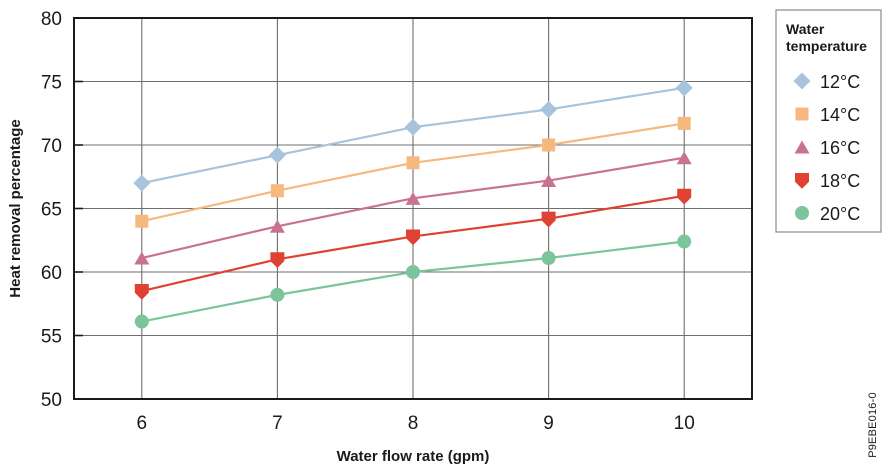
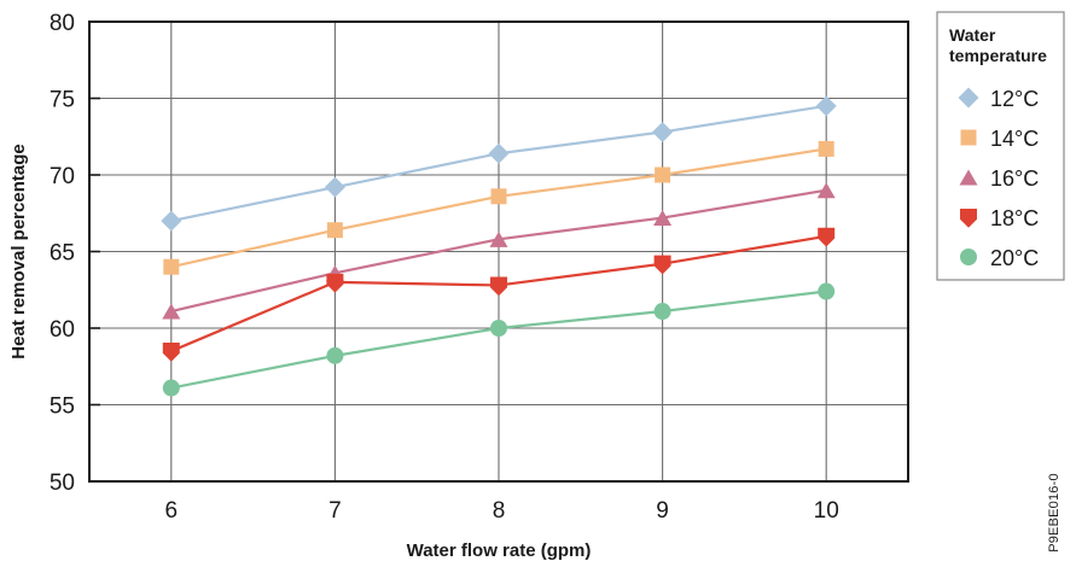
18°C/7: 61.0 -> 63.0
